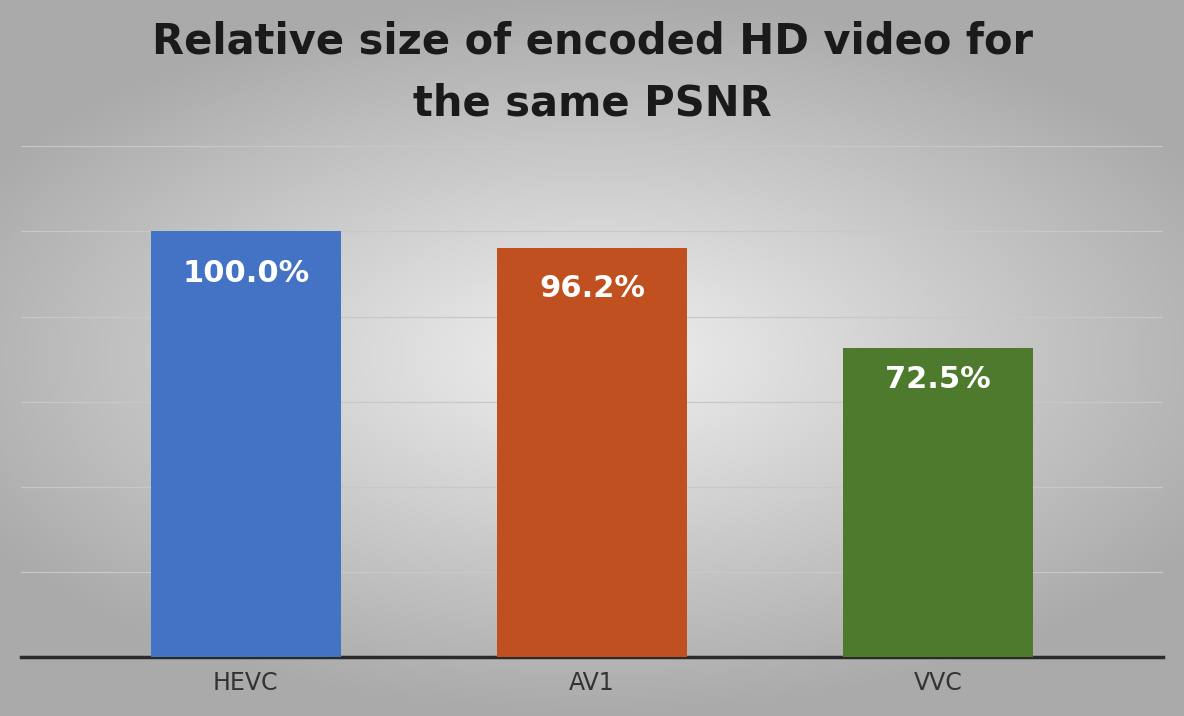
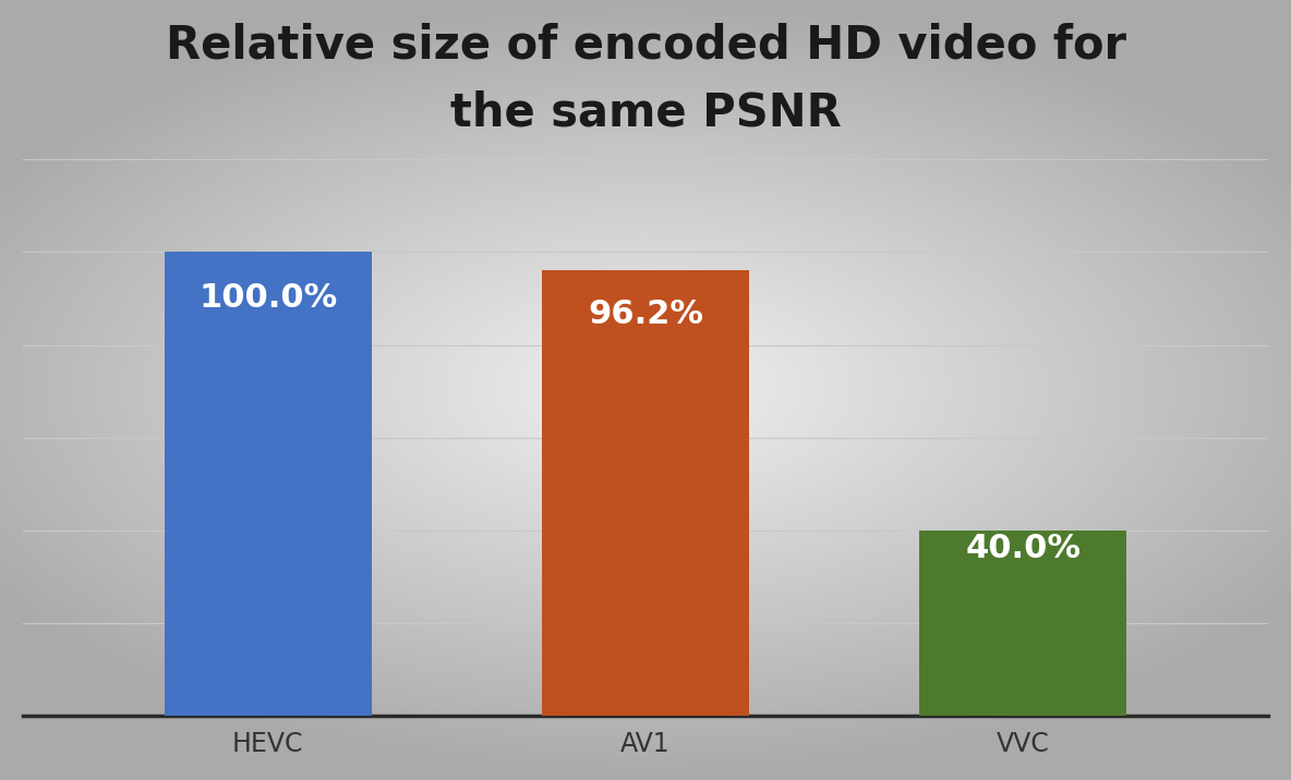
VVC: 72.5% -> 40.0%
